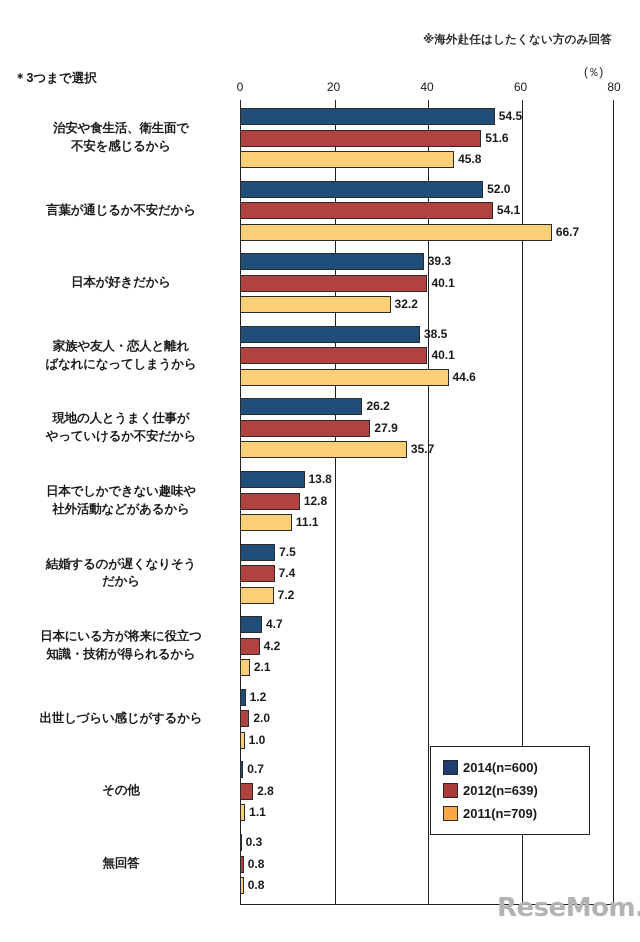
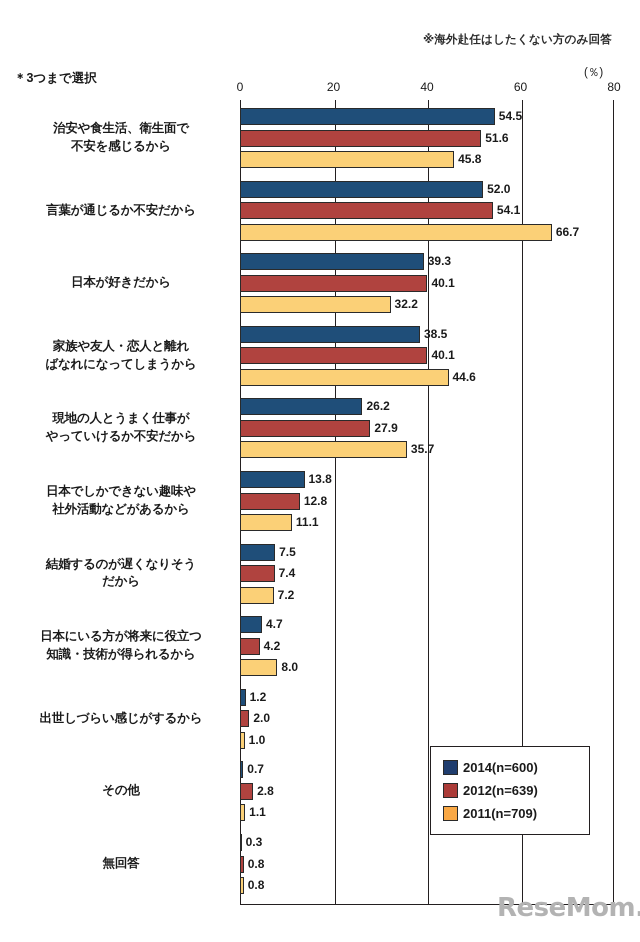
2011(n=709)/日本にいる方が将来に役立つ 知識・技術が得られるから: 2.1 -> 8.0
